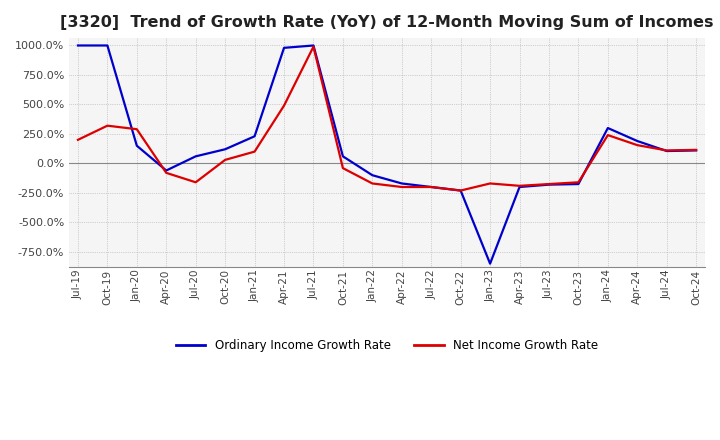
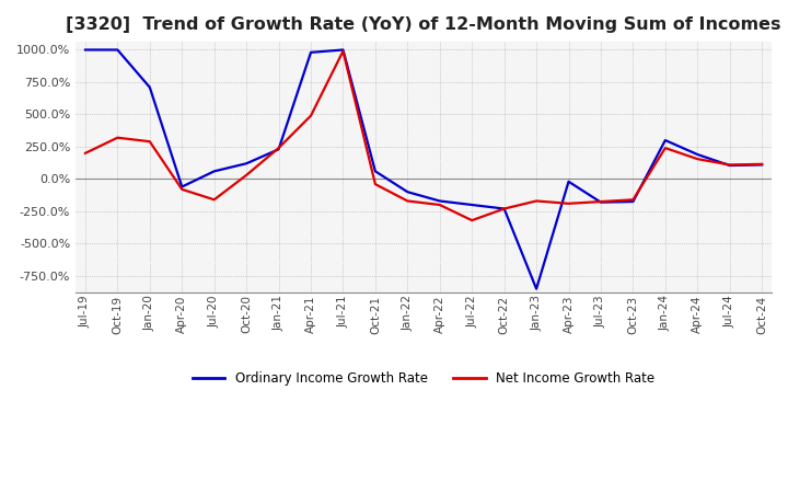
Ordinary Income Growth Rate/Jan-20: 150% -> 710%
Net Income Growth Rate/Jan-21: 100% -> 240%
Net Income Growth Rate/Jul-22: -200% -> -320%
Ordinary Income Growth Rate/Apr-23: -200% -> -20%
